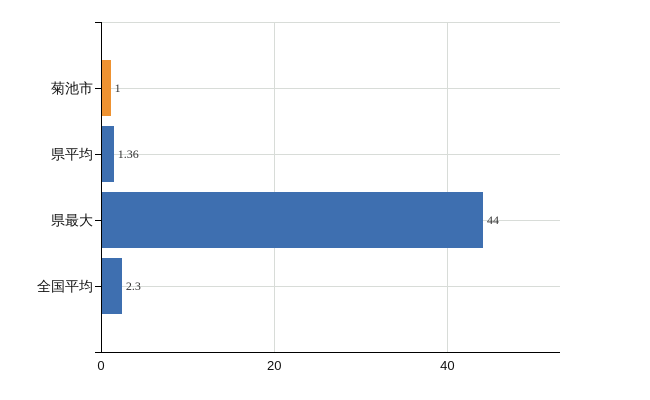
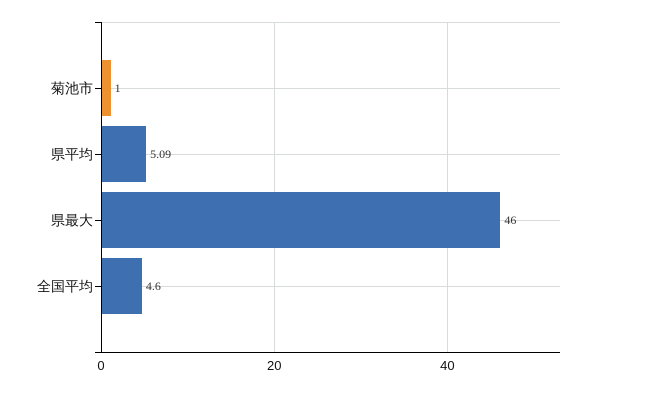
県平均: 1.36 -> 5.09
県最大: 44 -> 46
全国平均: 2.3 -> 4.6
